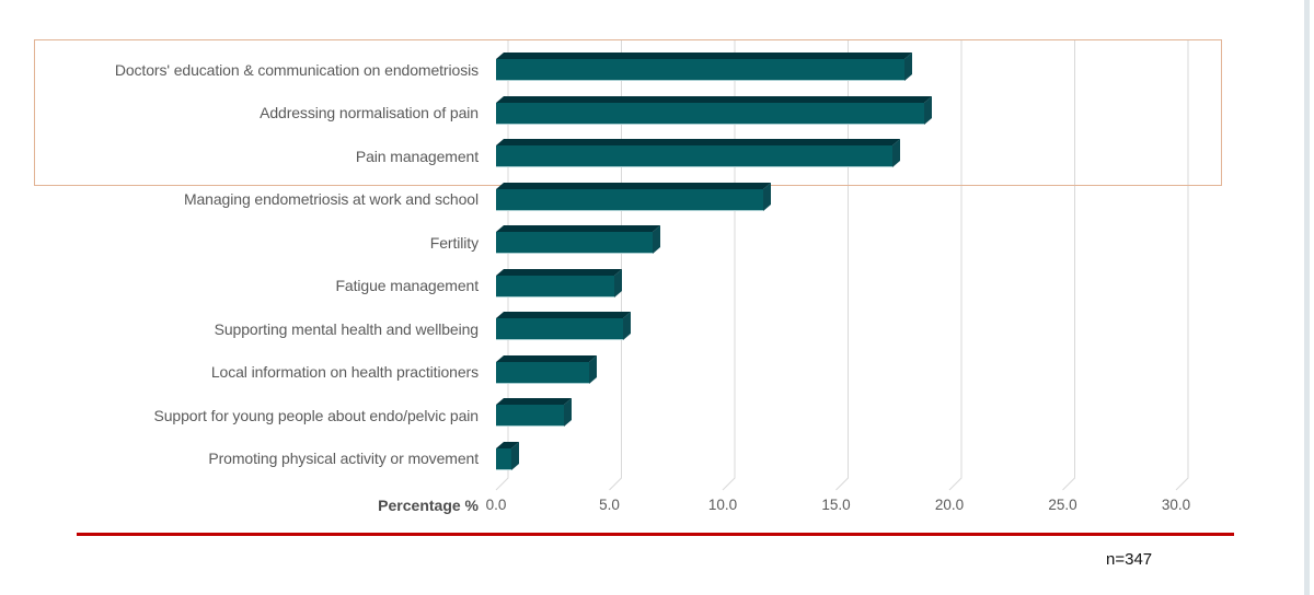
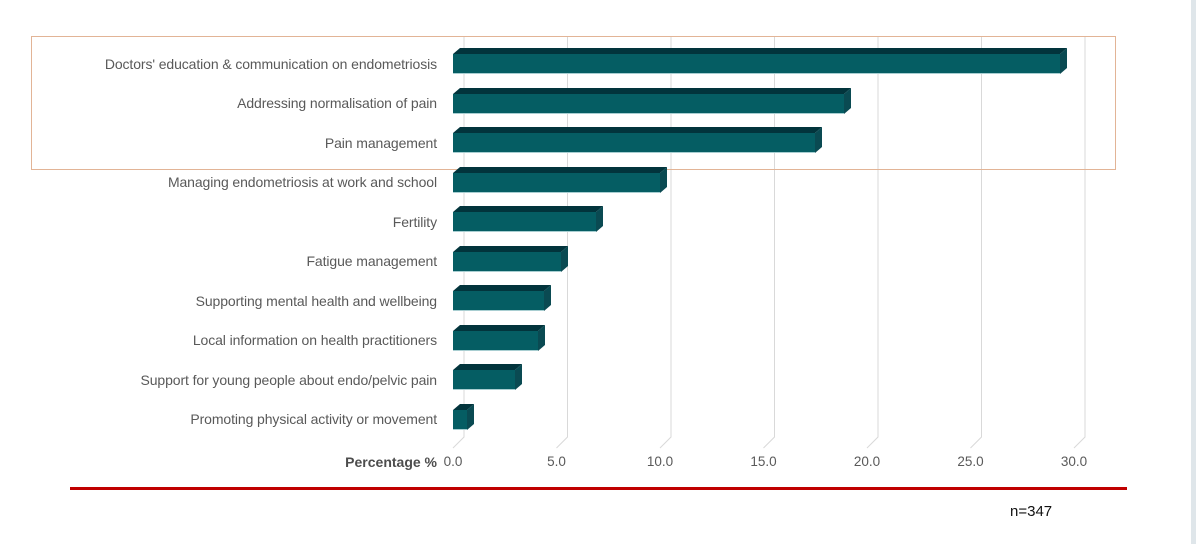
Doctors' education & communication on endometriosis: 18.0 -> 29.3
Managing endometriosis at work and school: 11.8 -> 10.0
Supporting mental health and wellbeing: 5.6 -> 4.4
